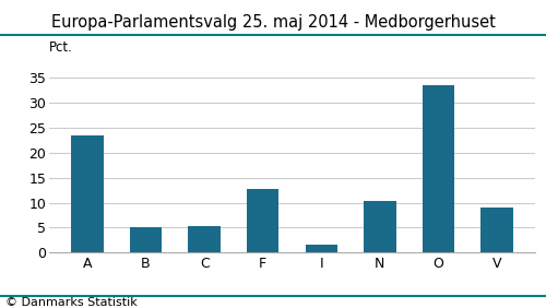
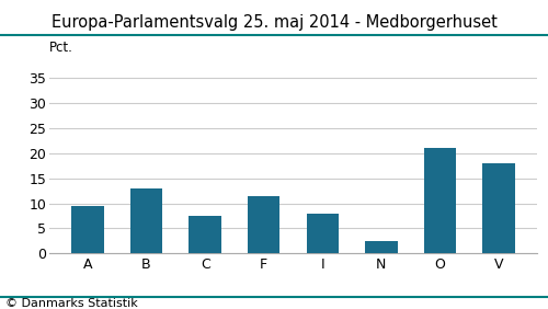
A: 23.5 -> 9.5
B: 5.0 -> 13.0
C: 5.4 -> 7.5
F: 12.7 -> 11.5
I: 1.6 -> 8.0
N: 10.3 -> 2.5
O: 33.5 -> 21.0
V: 9.0 -> 18.0
